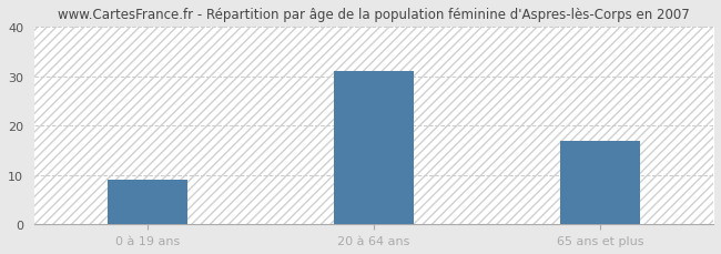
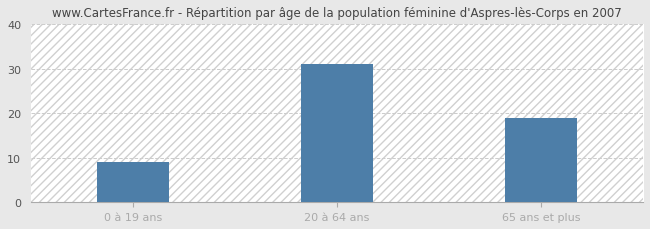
65 ans et plus: 17 -> 19
